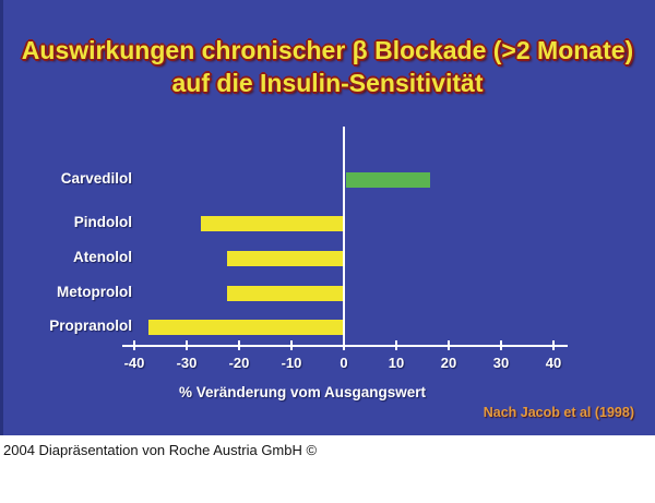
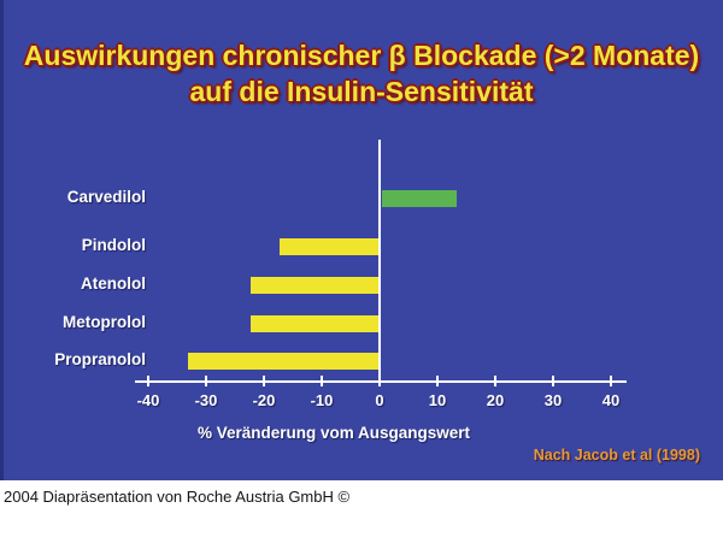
Carvedilol: 16 -> 13
Pindolol: -27 -> -17
Propranolol: -37 -> -33
